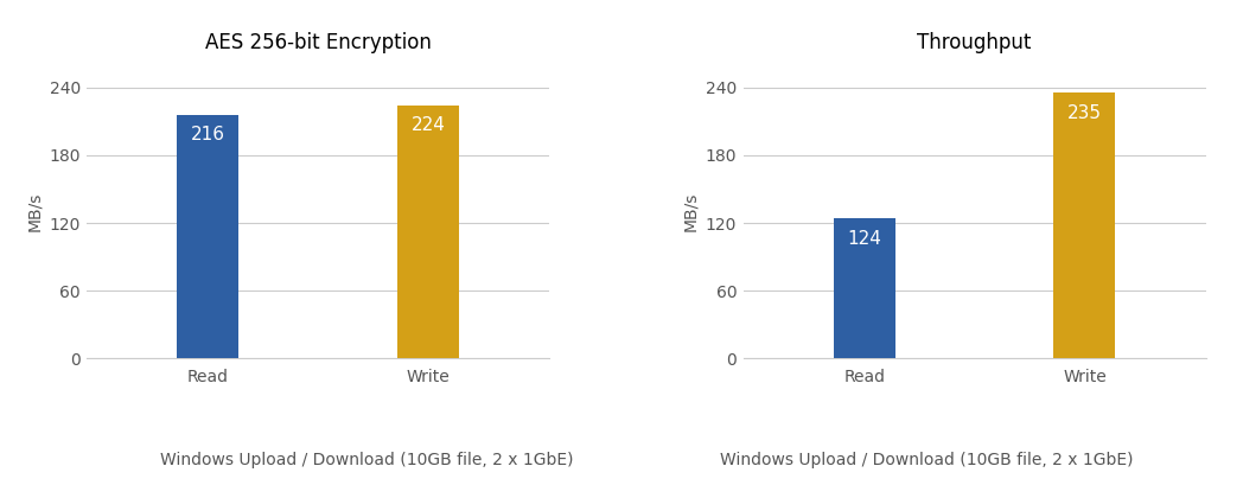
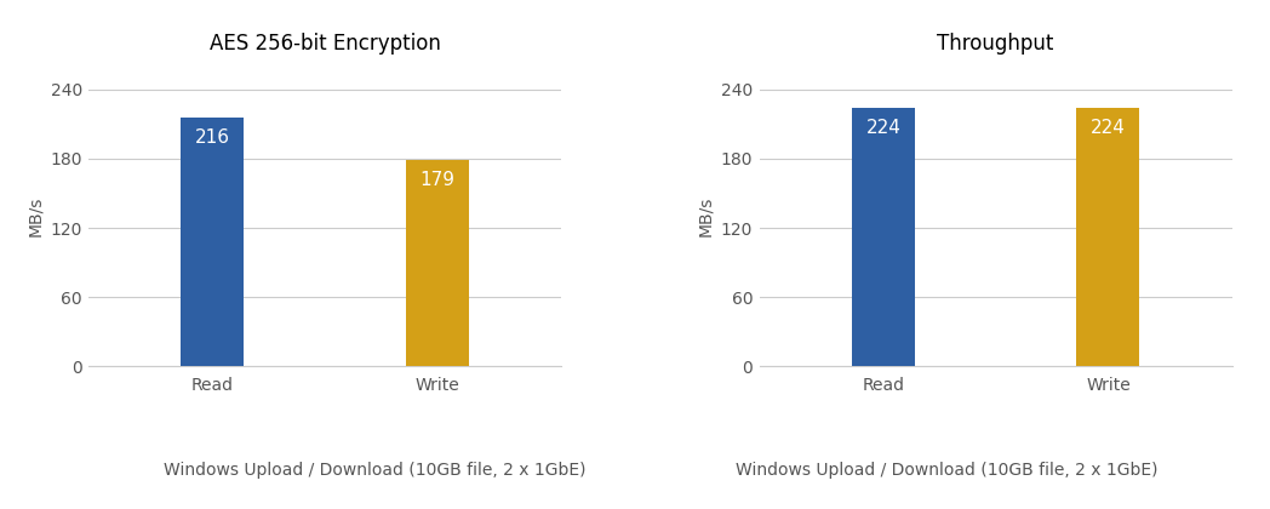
AES 256-bit Encryption/Write: 224 -> 179
Throughput/Read: 124 -> 224
Throughput/Write: 235 -> 224
